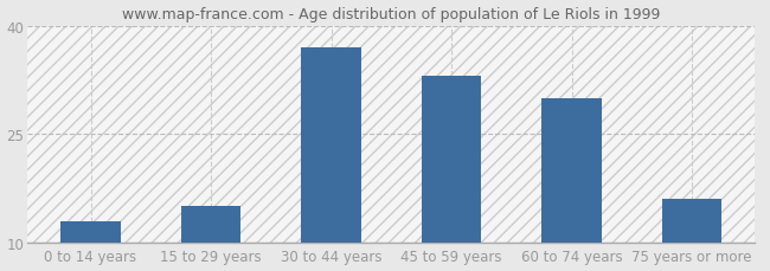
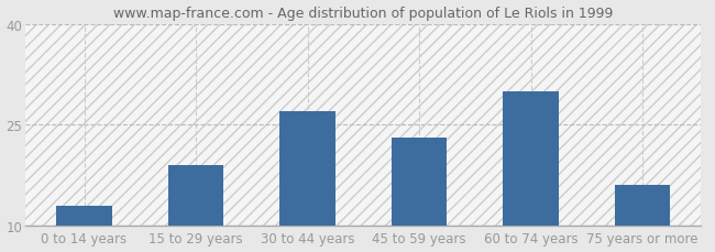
15 to 29 years: 15 -> 19
30 to 44 years: 37 -> 27
45 to 59 years: 33 -> 23
